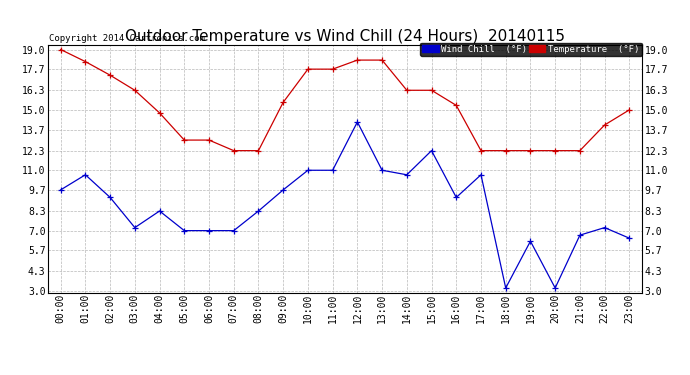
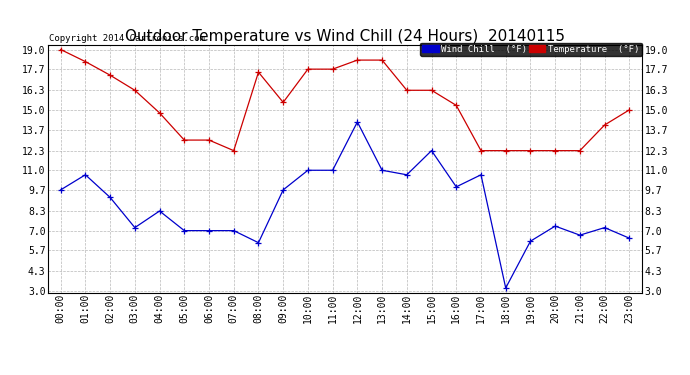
Temperature (°F)/08:00: 12.3 -> 17.5
Wind Chill (°F)/08:00: 8.3 -> 6.2
Wind Chill (°F)/16:00: 9.2 -> 9.9
Wind Chill (°F)/20:00: 3.2 -> 7.3
